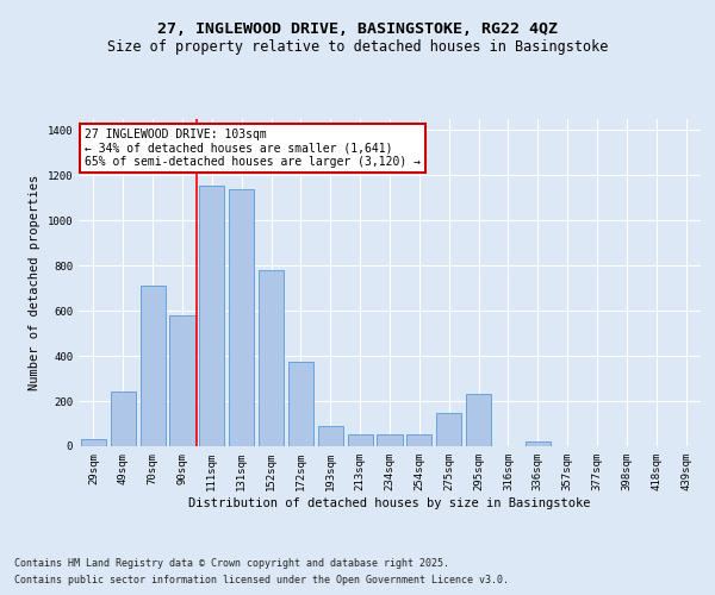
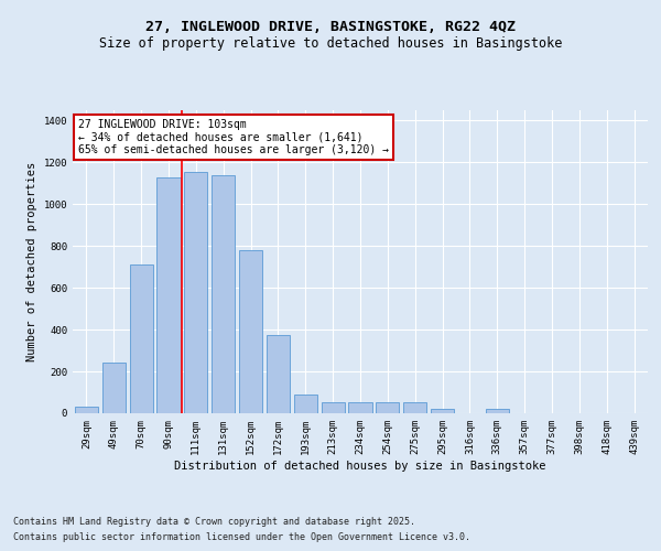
90sqm: 580 -> 1130
275sqm: 150 -> 60
295sqm: 230 -> 20
